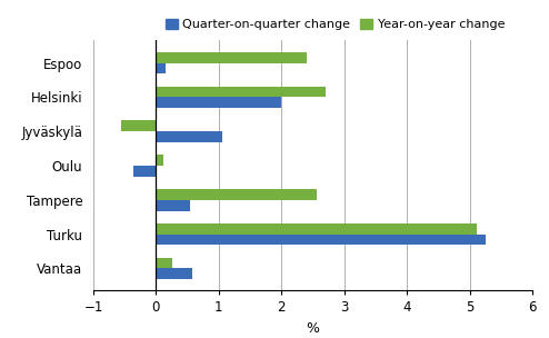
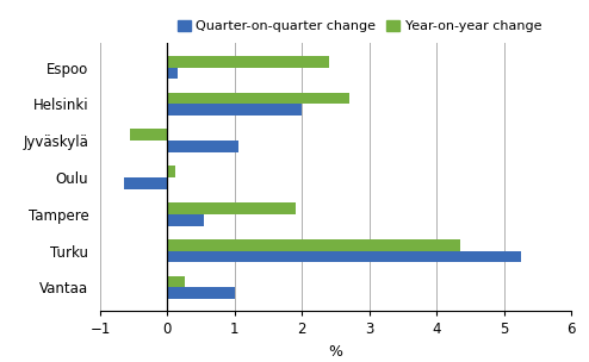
Quarter-on-quarter change/Oulu: -0.36 -> -0.65
Year-on-year change/Tampere: 2.56 -> 1.90
Year-on-year change/Turku: 5.12 -> 4.35
Quarter-on-quarter change/Vantaa: 0.58 -> 1.00
